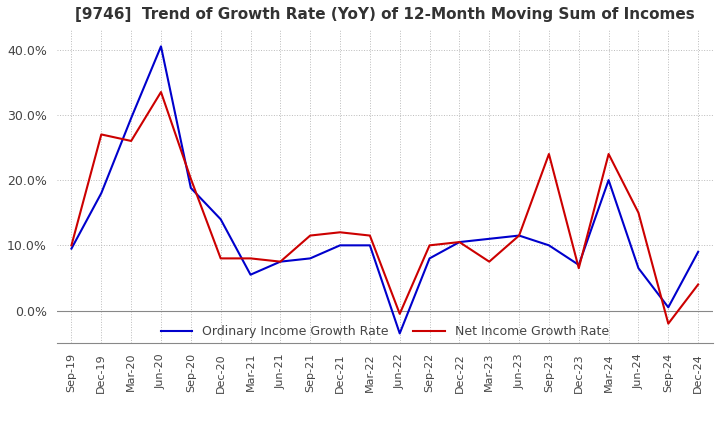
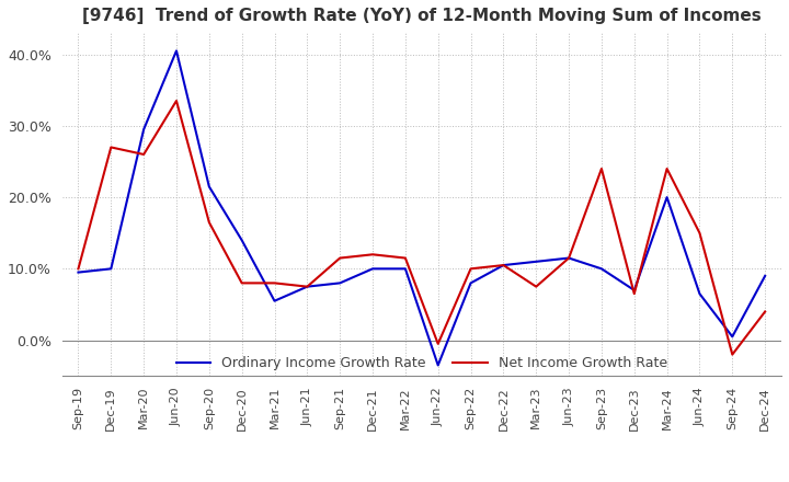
Ordinary Income Growth Rate/Dec-19: 18.0% -> 10.0%
Ordinary Income Growth Rate/Sep-20: 18.8% -> 21.5%
Net Income Growth Rate/Sep-20: 20.2% -> 16.5%
